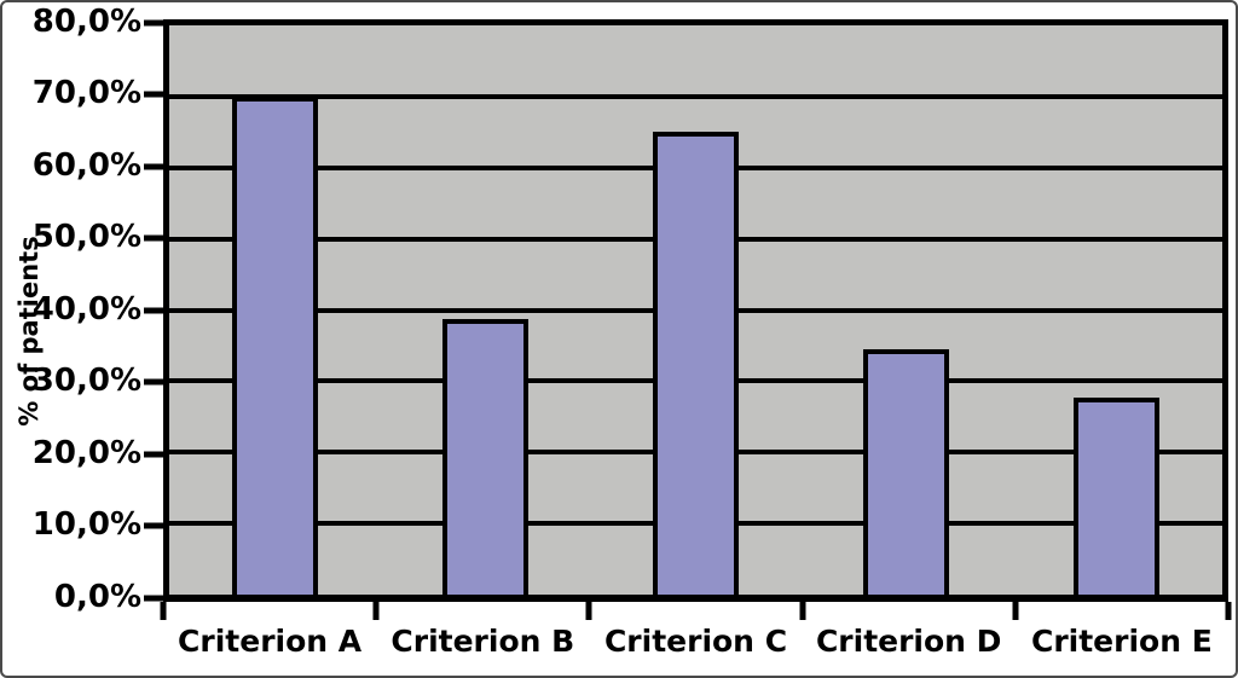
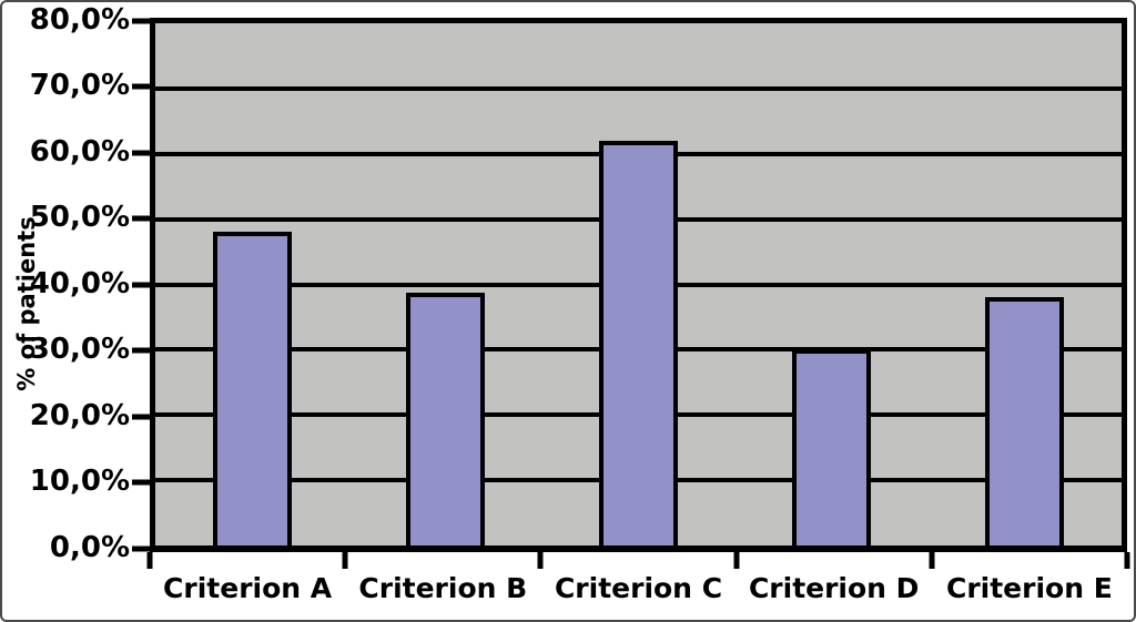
Criterion A: 70% -> 48%
Criterion C: 65% -> 62%
Criterion D: 34% -> 30%
Criterion E: 28% -> 38%
